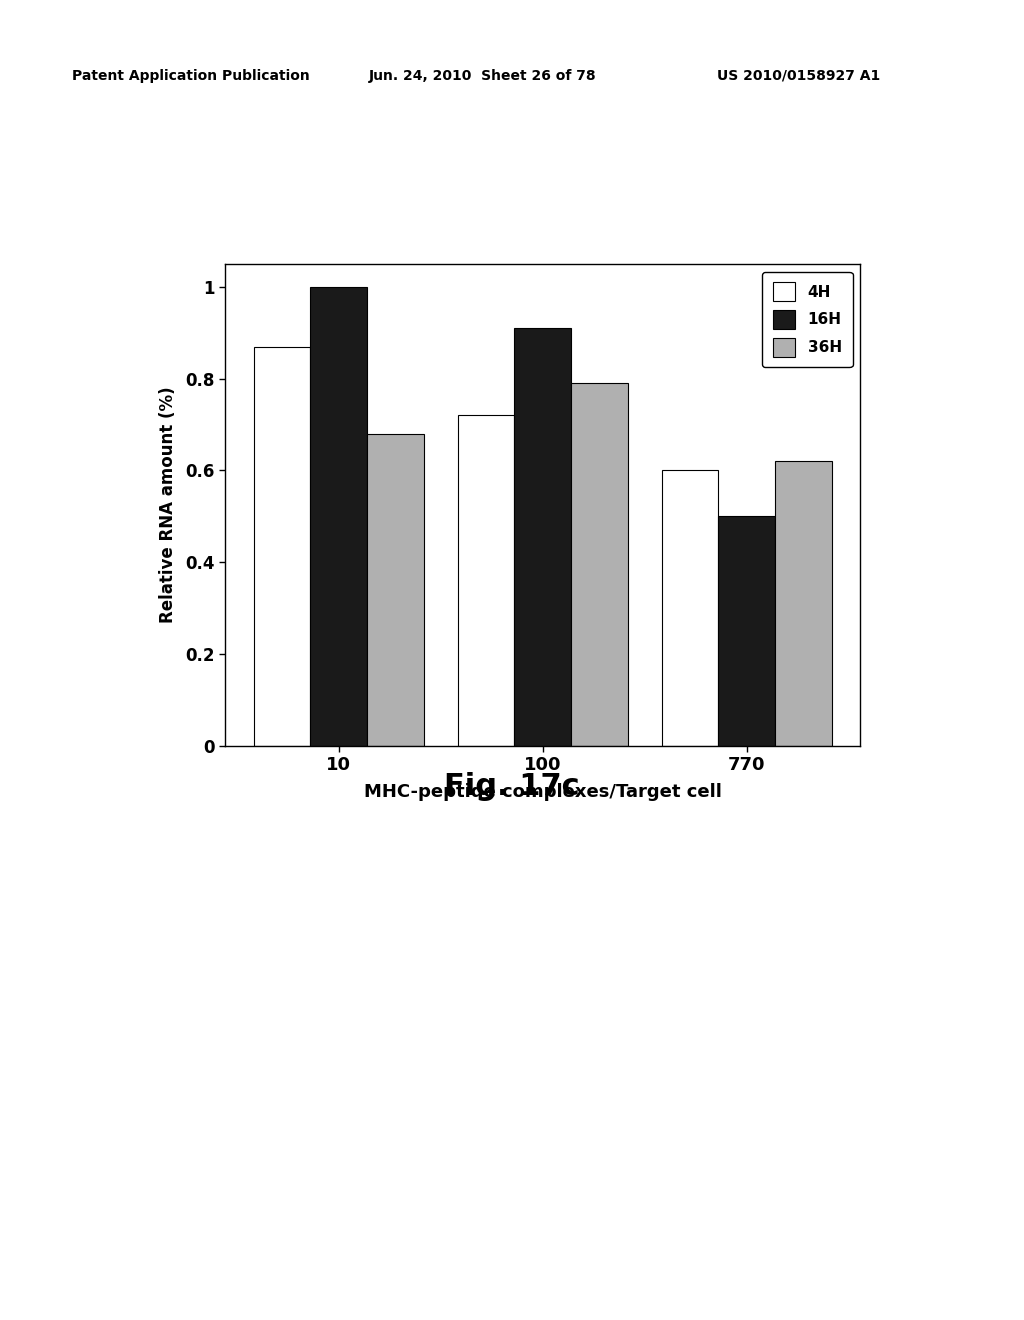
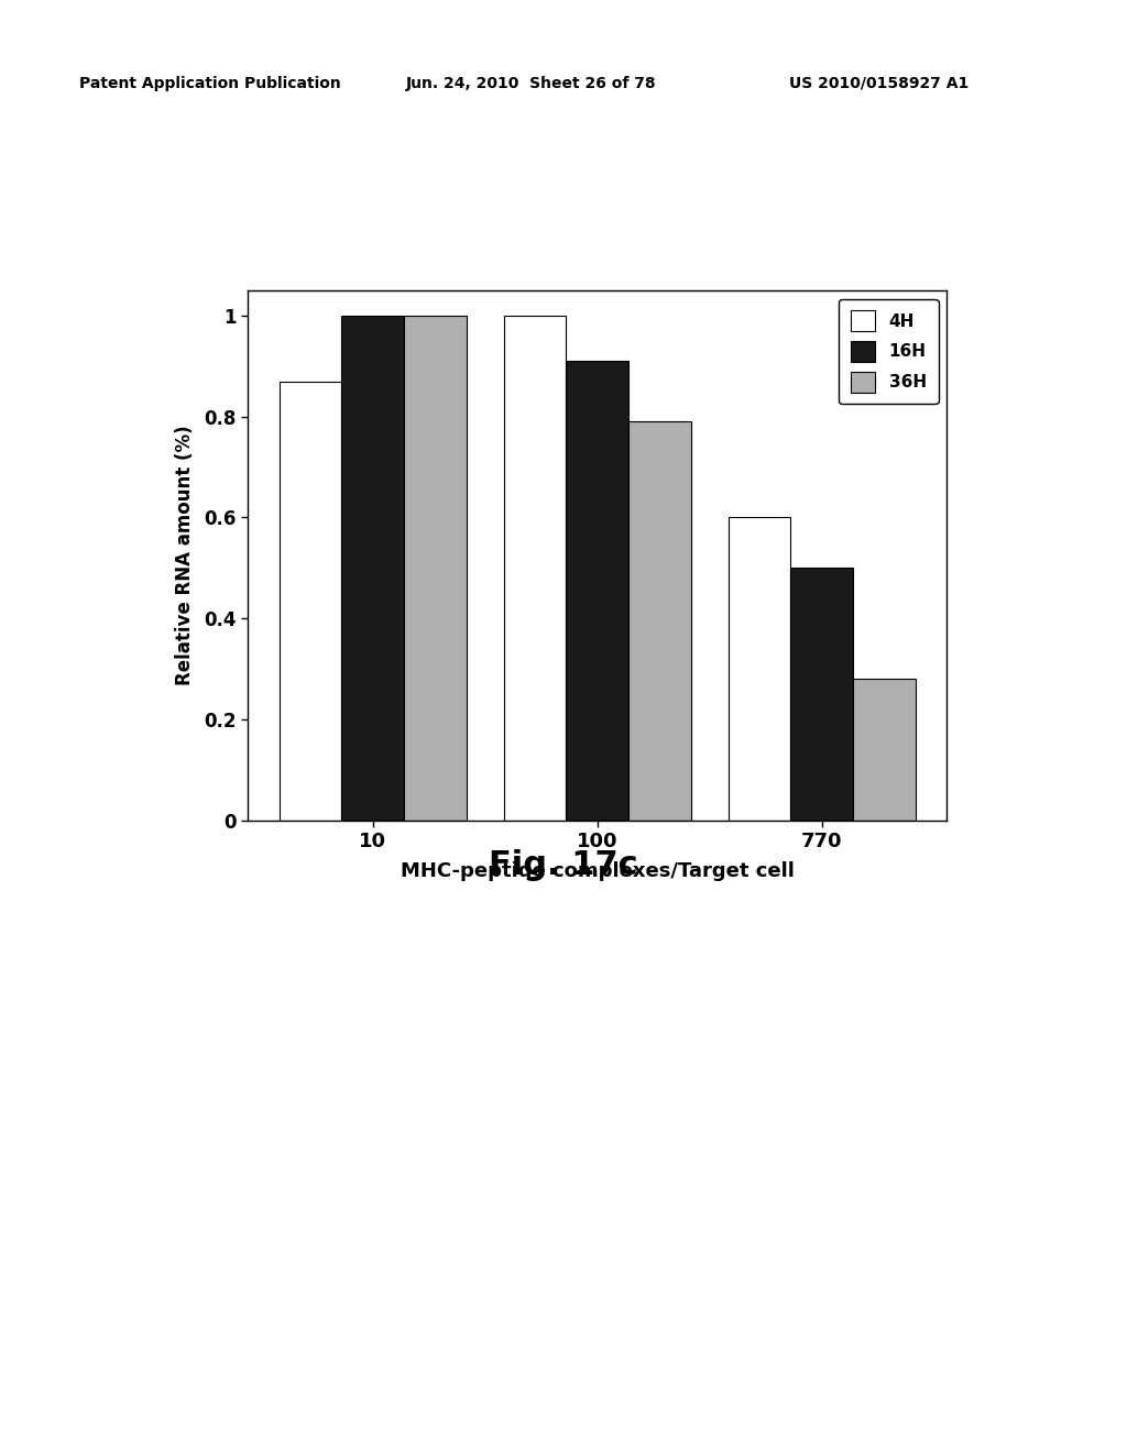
36H/10: 0.68 -> 1.00
4H/100: 0.72 -> 1.00
36H/770: 0.62 -> 0.28
